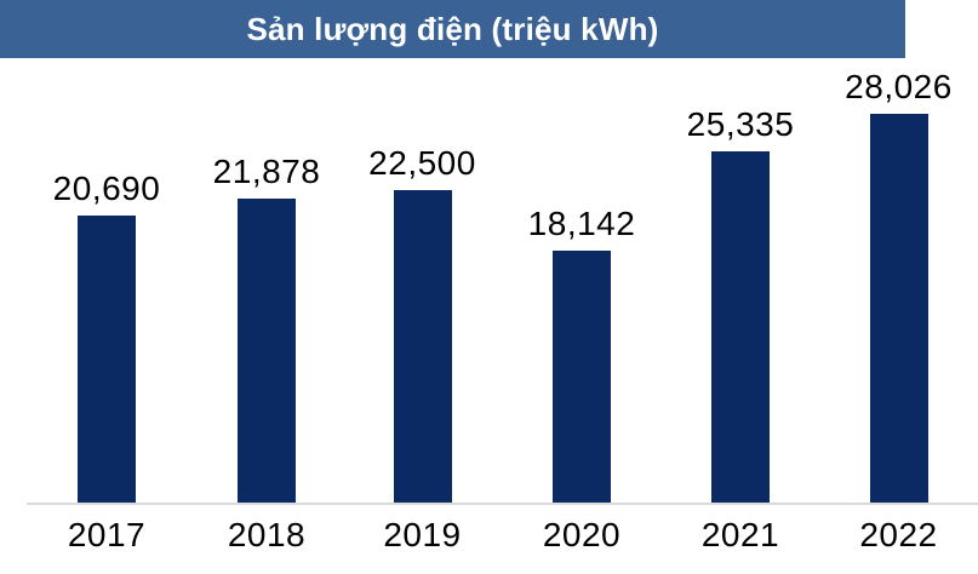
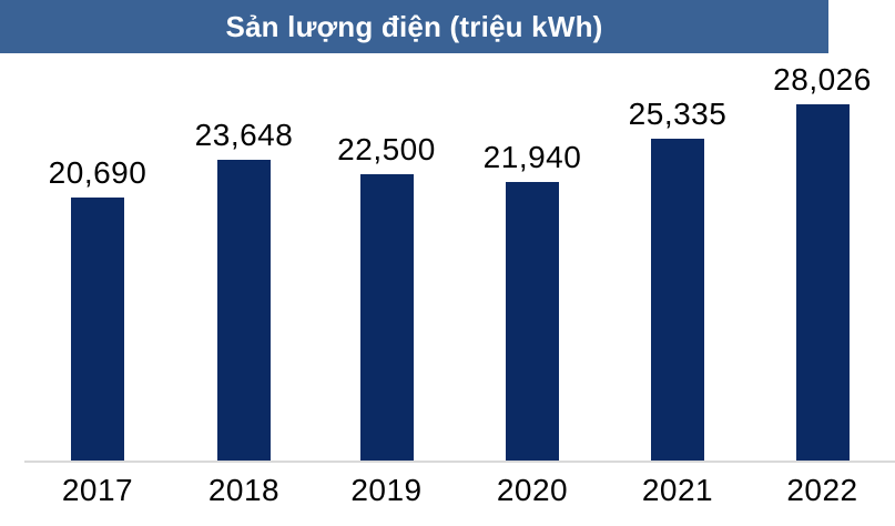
2018: 21,878 -> 23,648
2020: 18,142 -> 21,940
